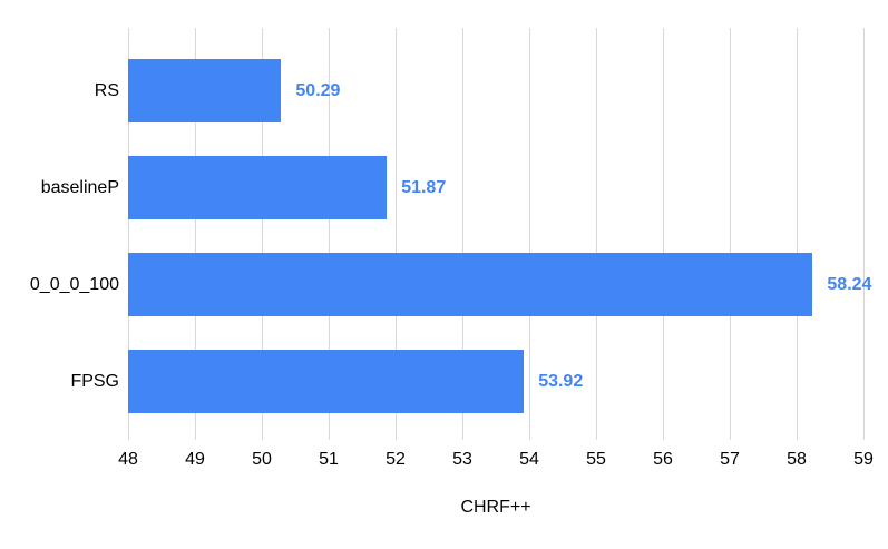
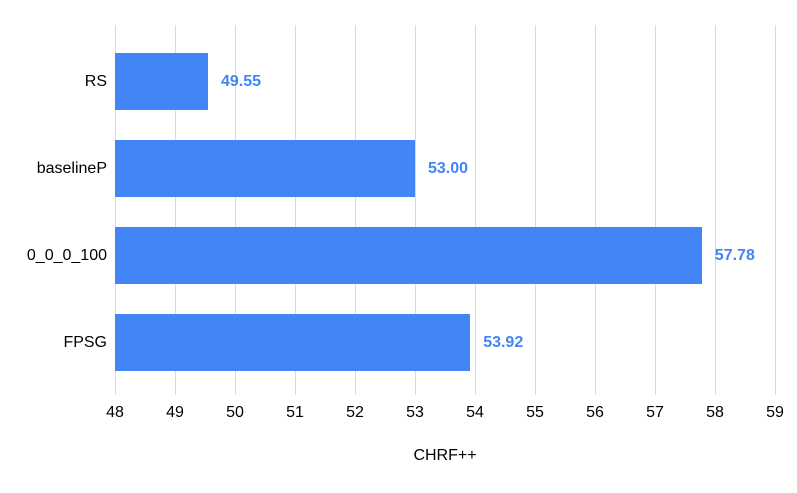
RS: 50.29 -> 49.55
baselineP: 51.87 -> 53.00
0_0_0_100: 58.24 -> 57.78
